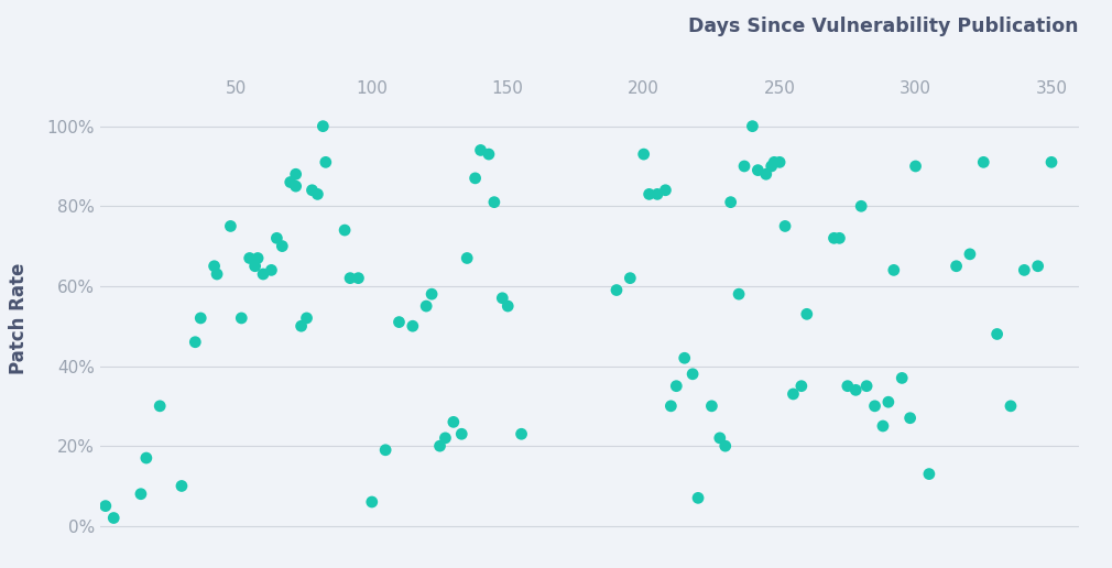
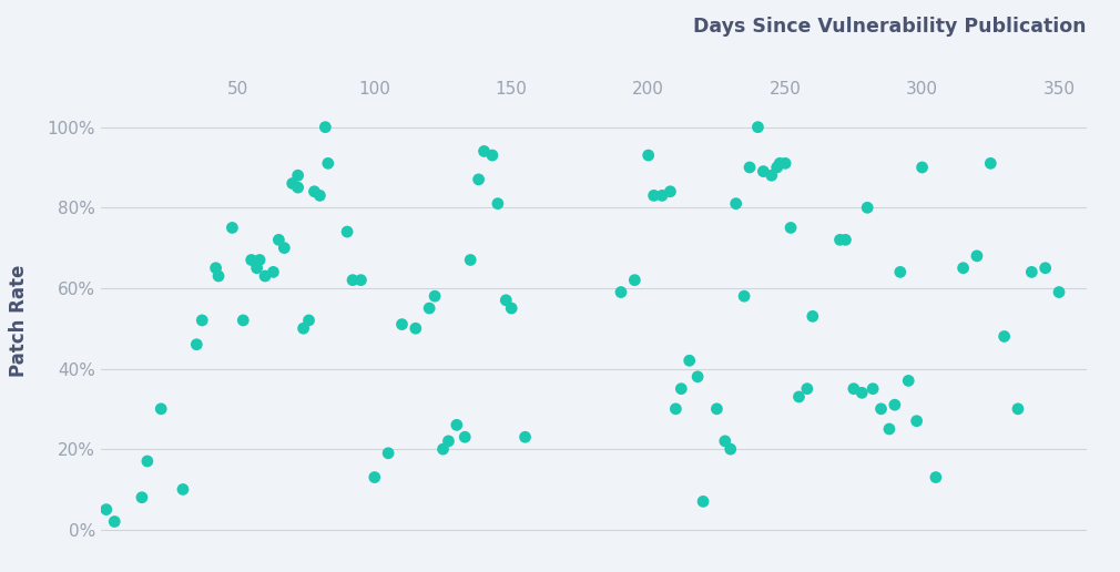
100: 6% -> 13%
350: 91% -> 59%
